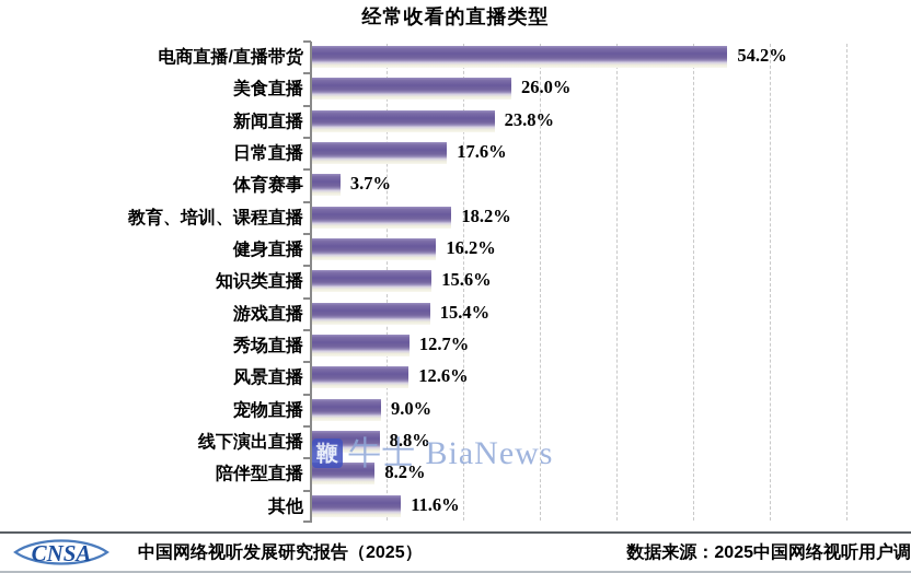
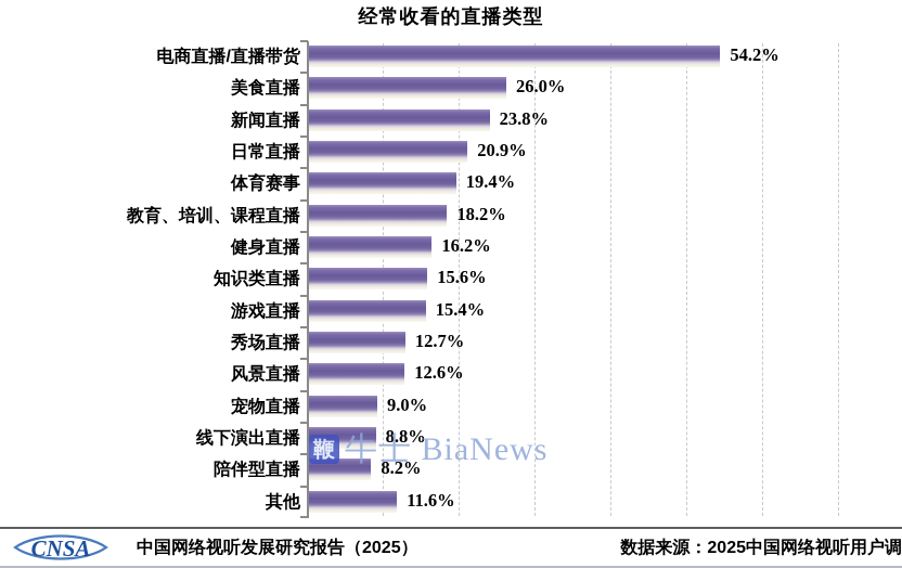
日常直播: 17.6% -> 20.9%
体育赛事: 3.7% -> 19.4%
